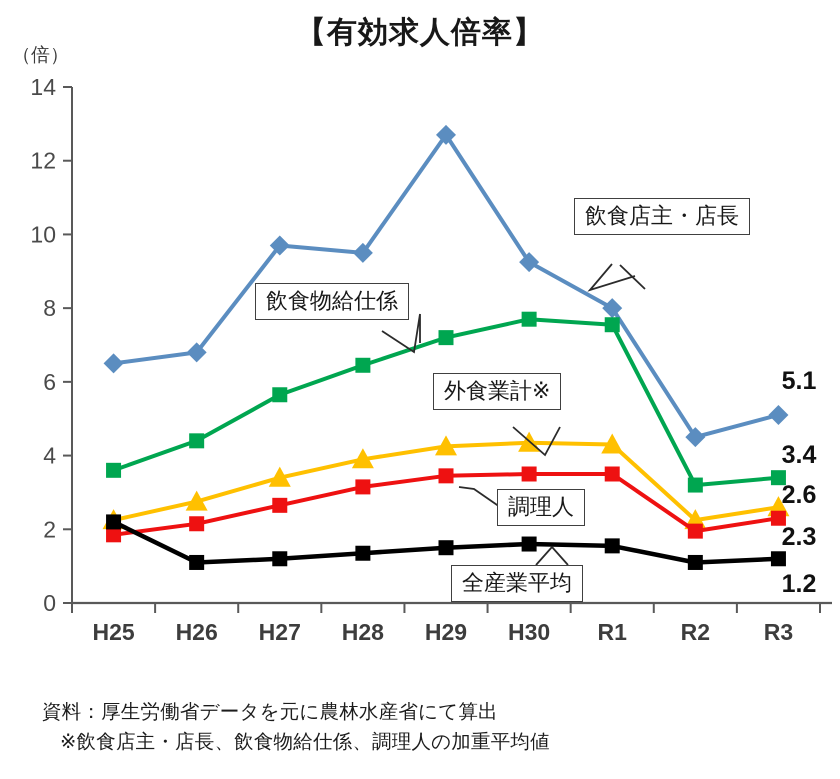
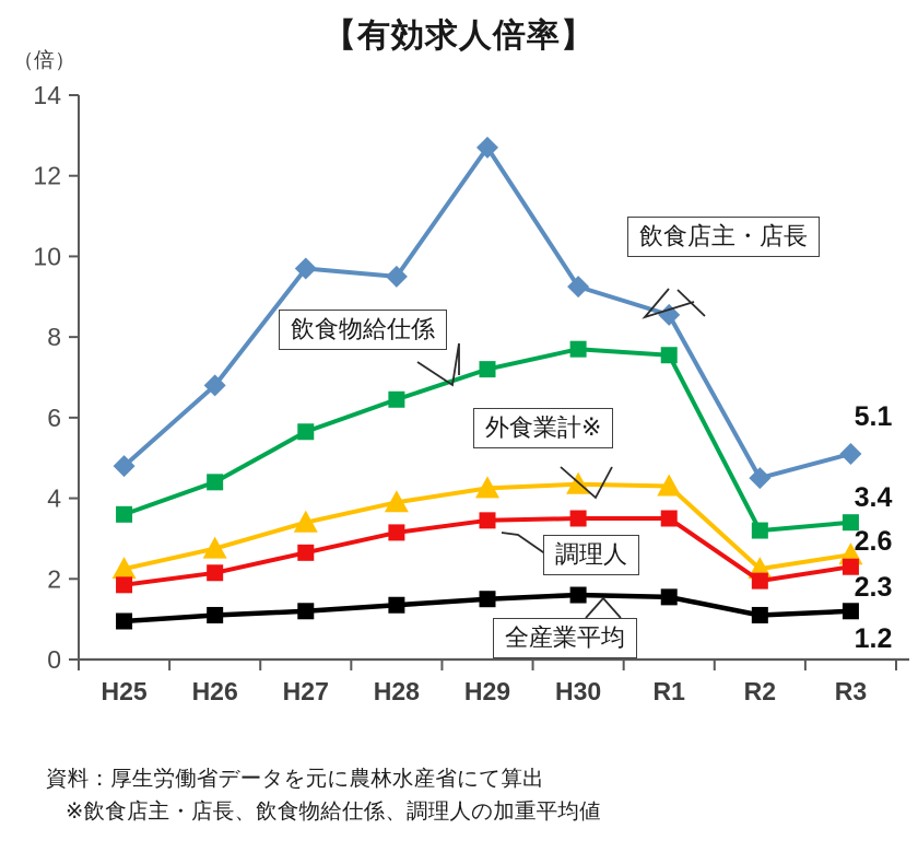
飲食店主・店長/H25: 6.5 -> 4.8
全産業平均/H25: 2.2 -> 0.9
飲食店主・店長/R1: 8.0 -> 8.6
